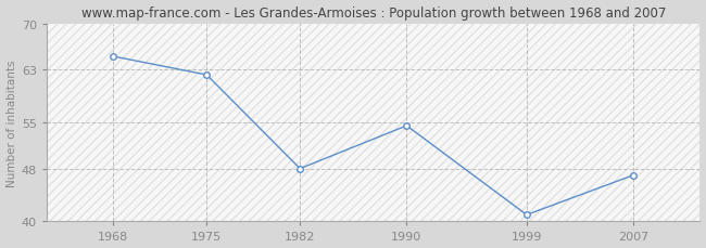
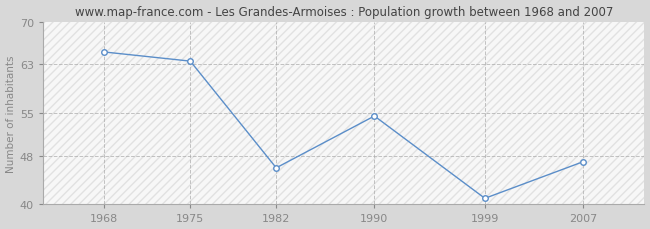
1975: 62.2 -> 63.5
1982: 48.0 -> 46.0
